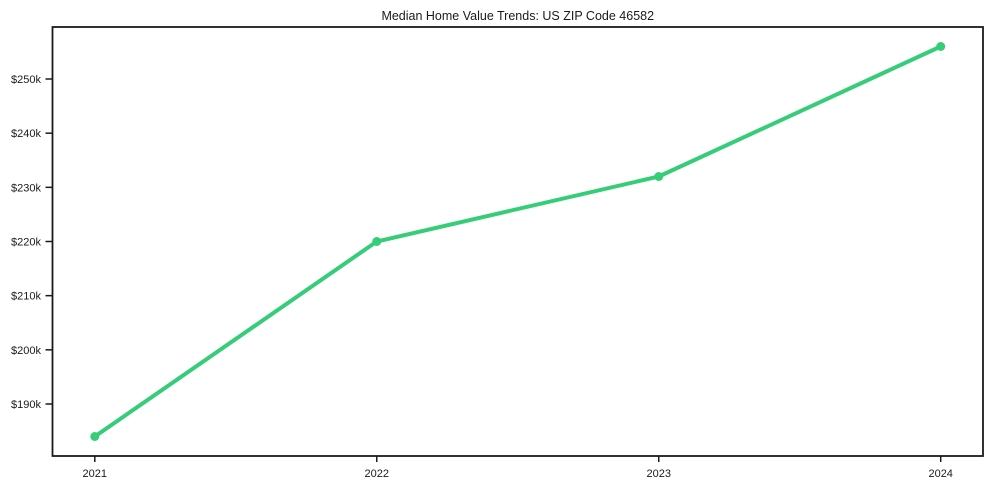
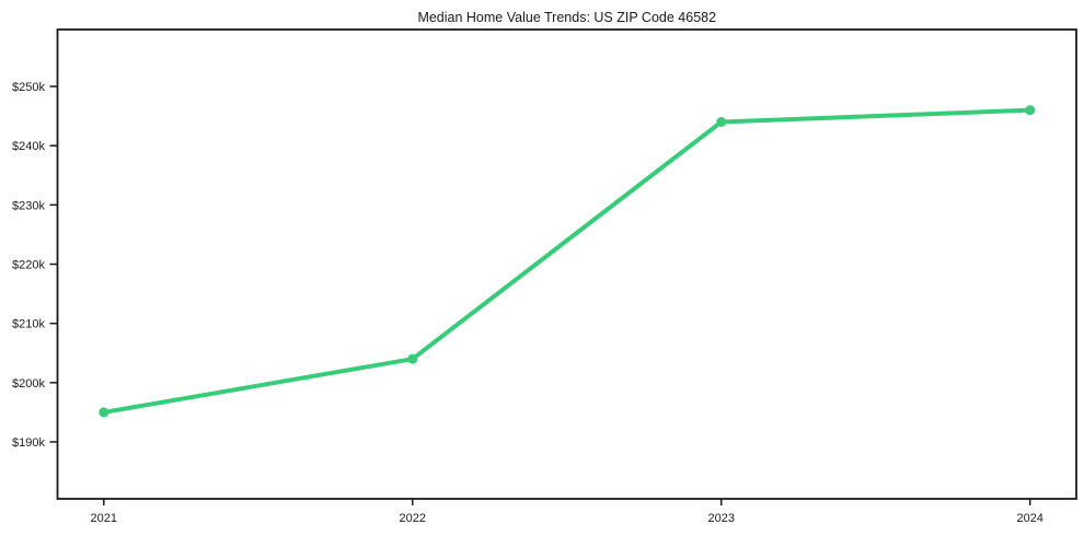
2021: $184k -> $195k
2022: $220k -> $204k
2023: $232k -> $244k
2024: $256k -> $246k
